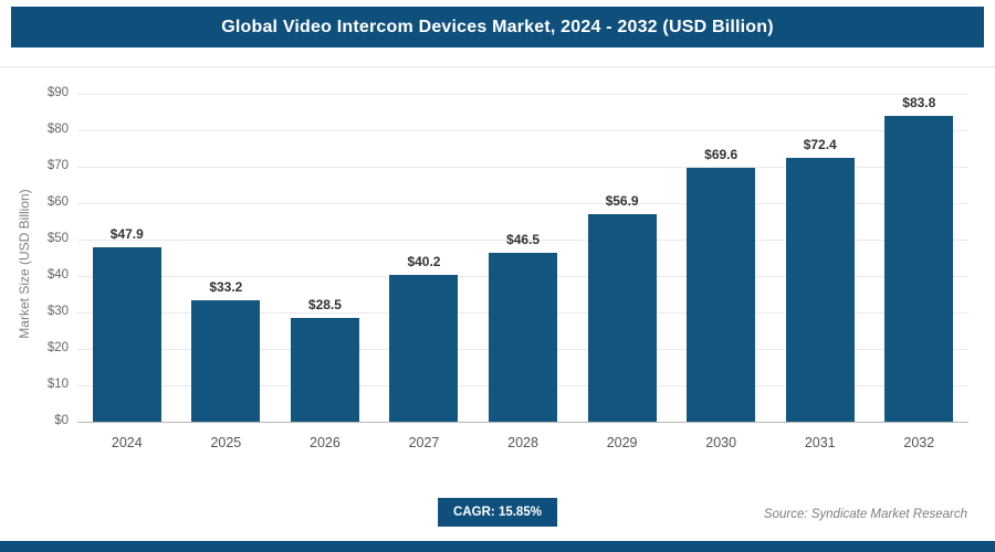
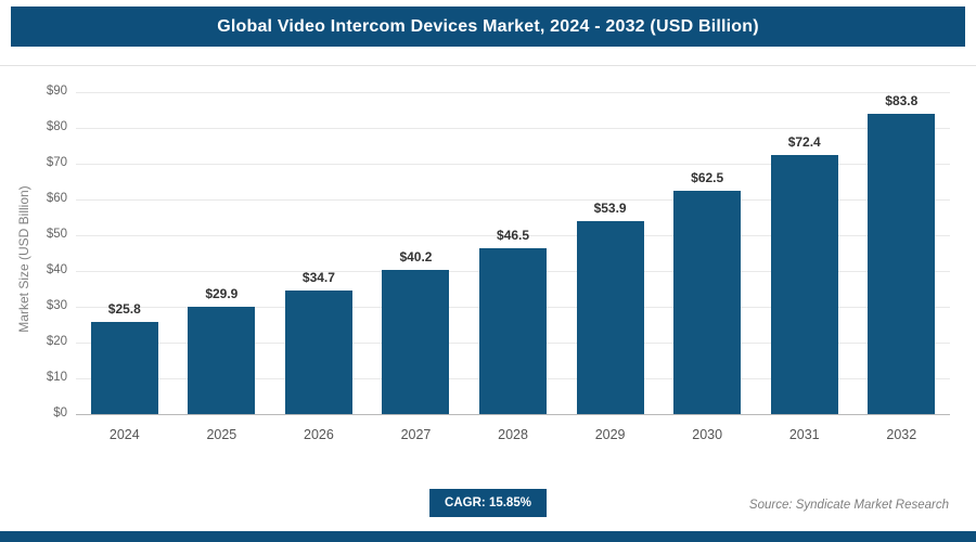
2024: $47.9 -> $25.8
2025: $33.2 -> $29.9
2026: $28.5 -> $34.7
2029: $56.9 -> $53.9
2030: $69.6 -> $62.5
